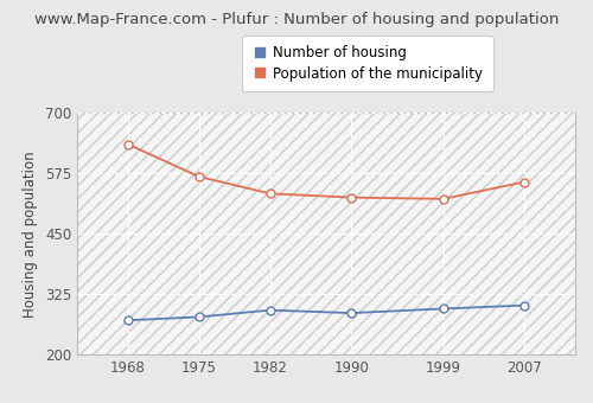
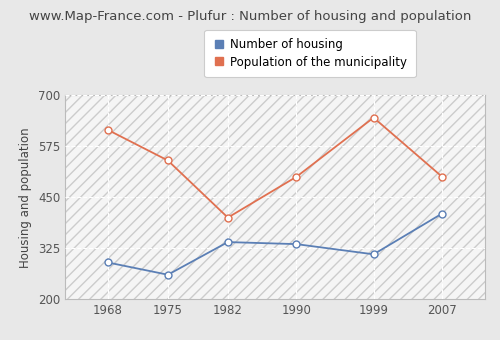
Number of housing/1968: 271 -> 290
Population of the municipality/1968: 635 -> 615
Number of housing/1975: 278 -> 260
Population of the municipality/1975: 568 -> 540
Number of housing/1982: 292 -> 340
Population of the municipality/1982: 533 -> 400
Number of housing/1990: 286 -> 335
Population of the municipality/1990: 525 -> 500
Number of housing/1999: 295 -> 310
Population of the municipality/1999: 522 -> 645
Number of housing/2007: 302 -> 410
Population of the municipality/2007: 557 -> 500
